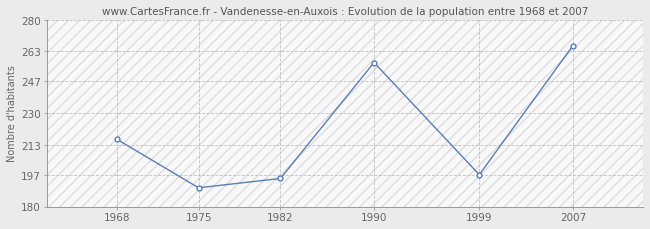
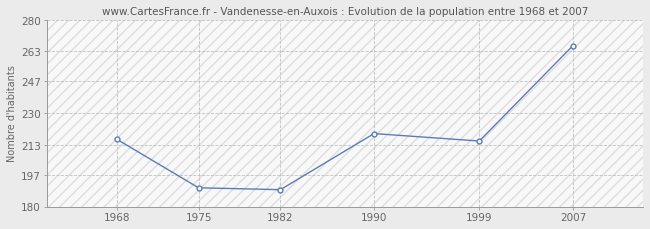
1982: 195 -> 189
1990: 257 -> 219
1999: 197 -> 215
